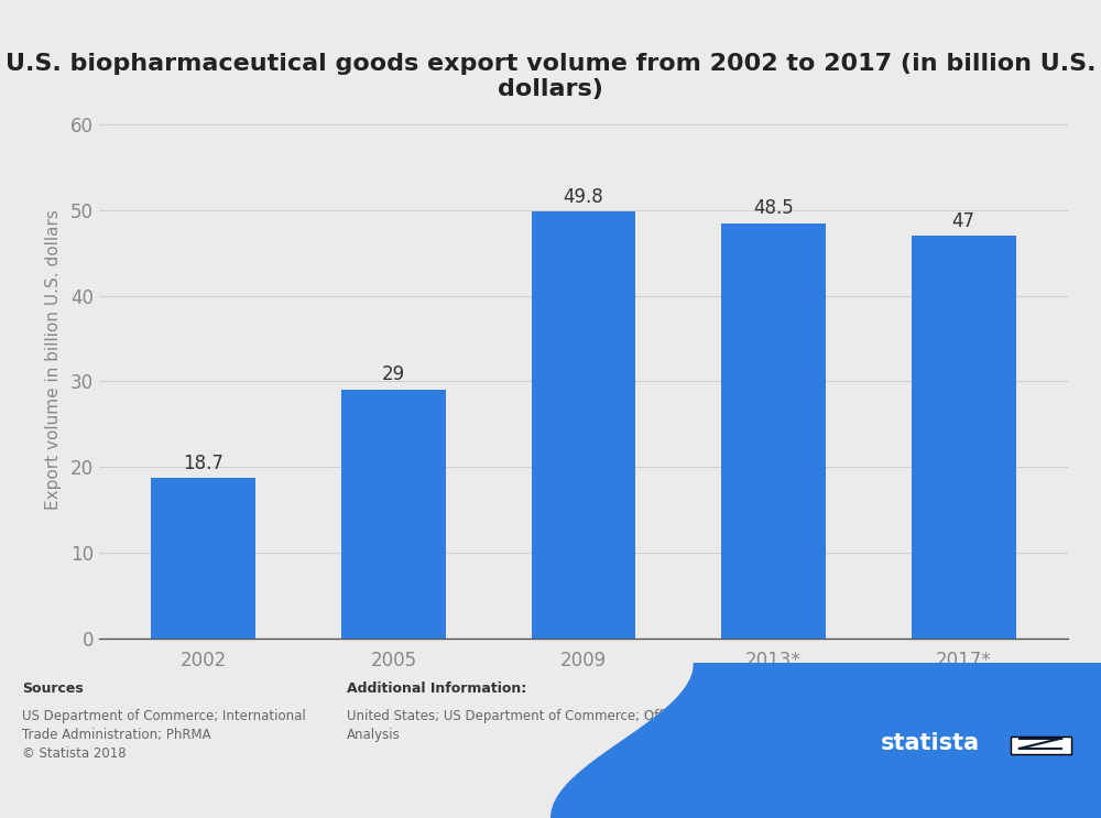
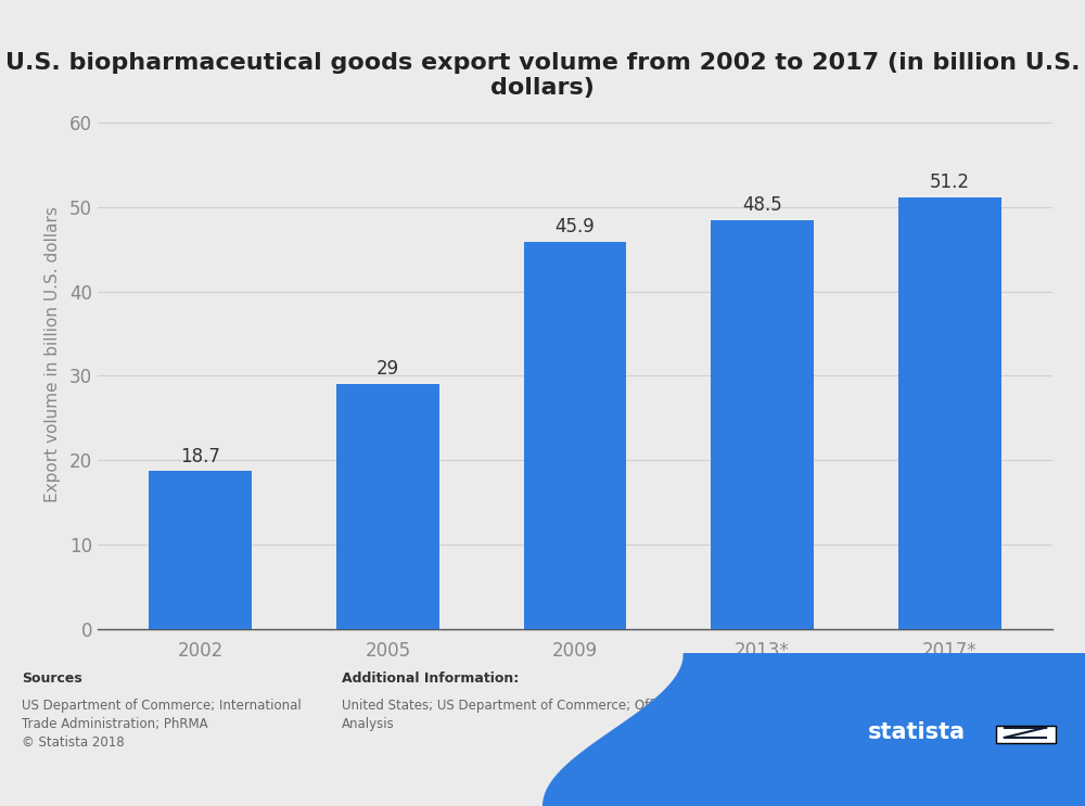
2009: 49.8 -> 45.9
2017*: 47 -> 51.2
